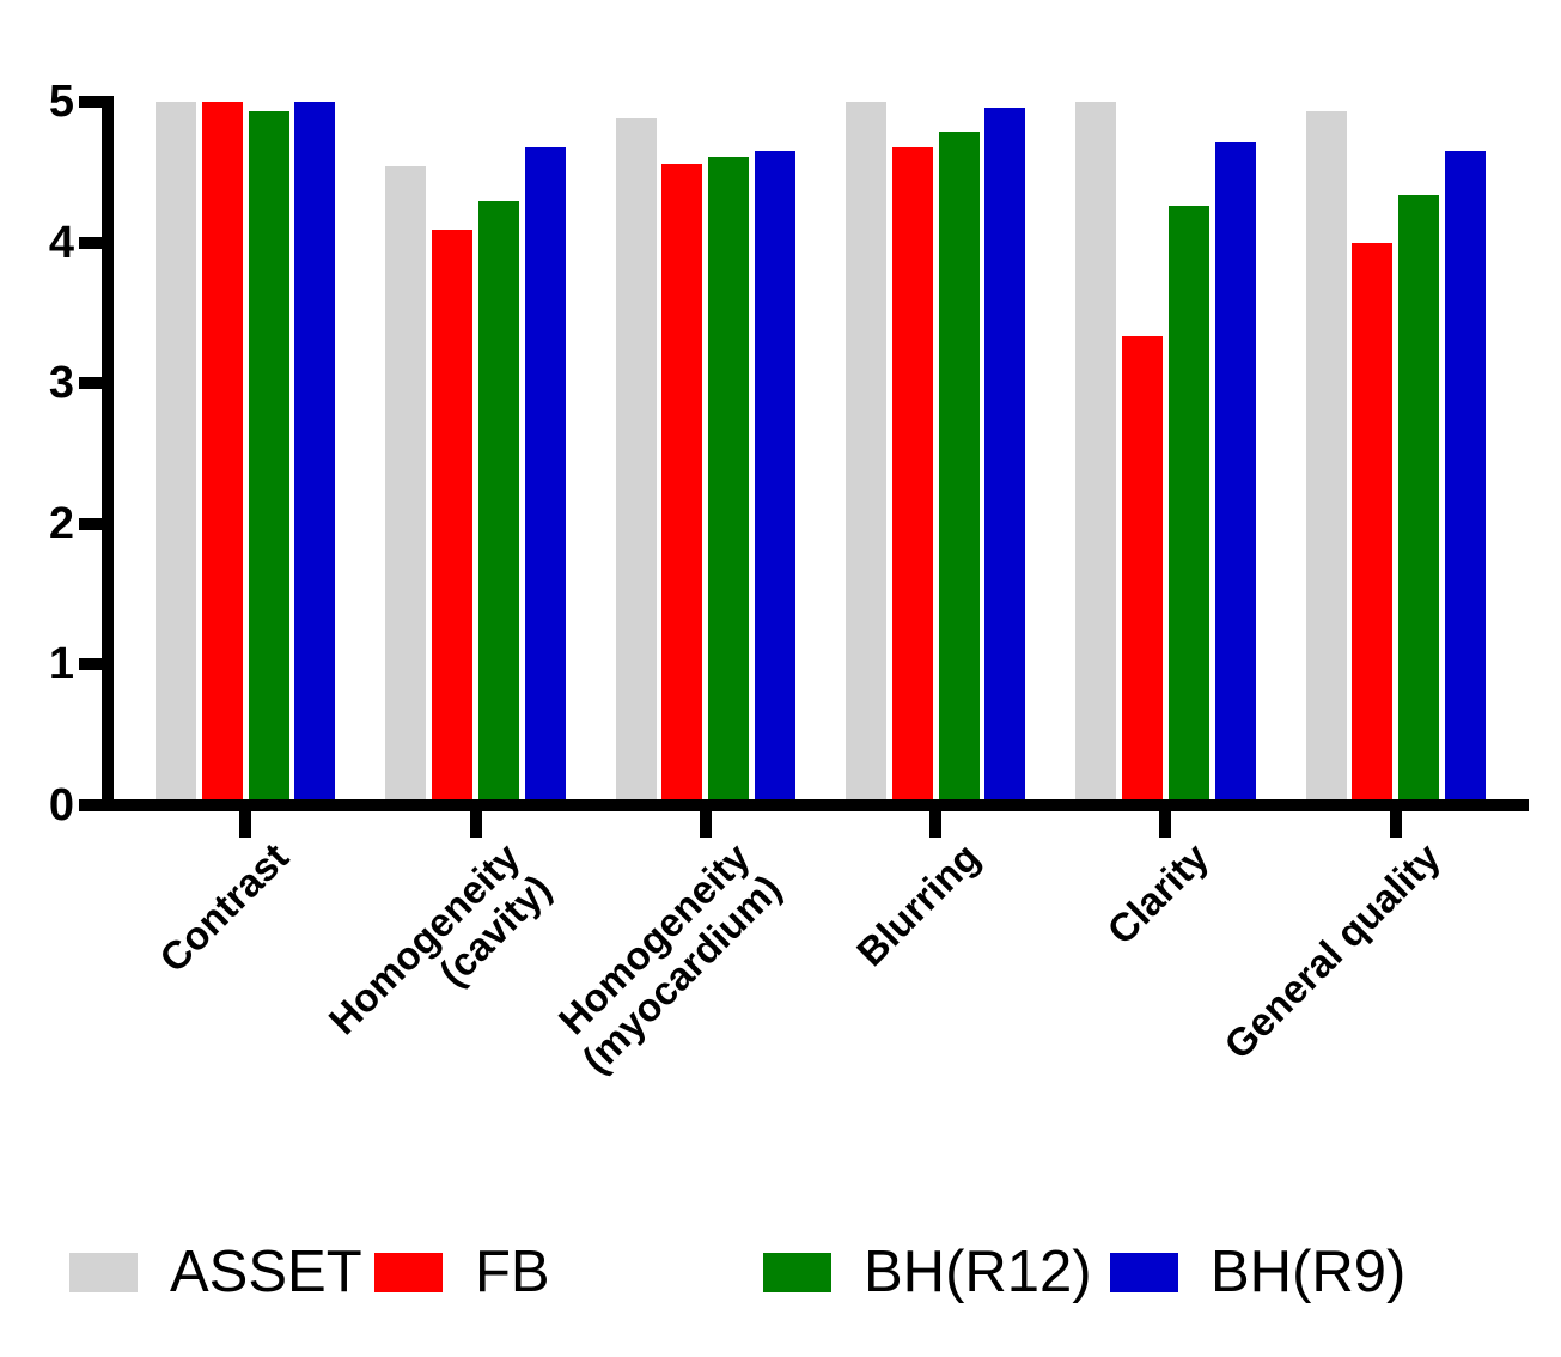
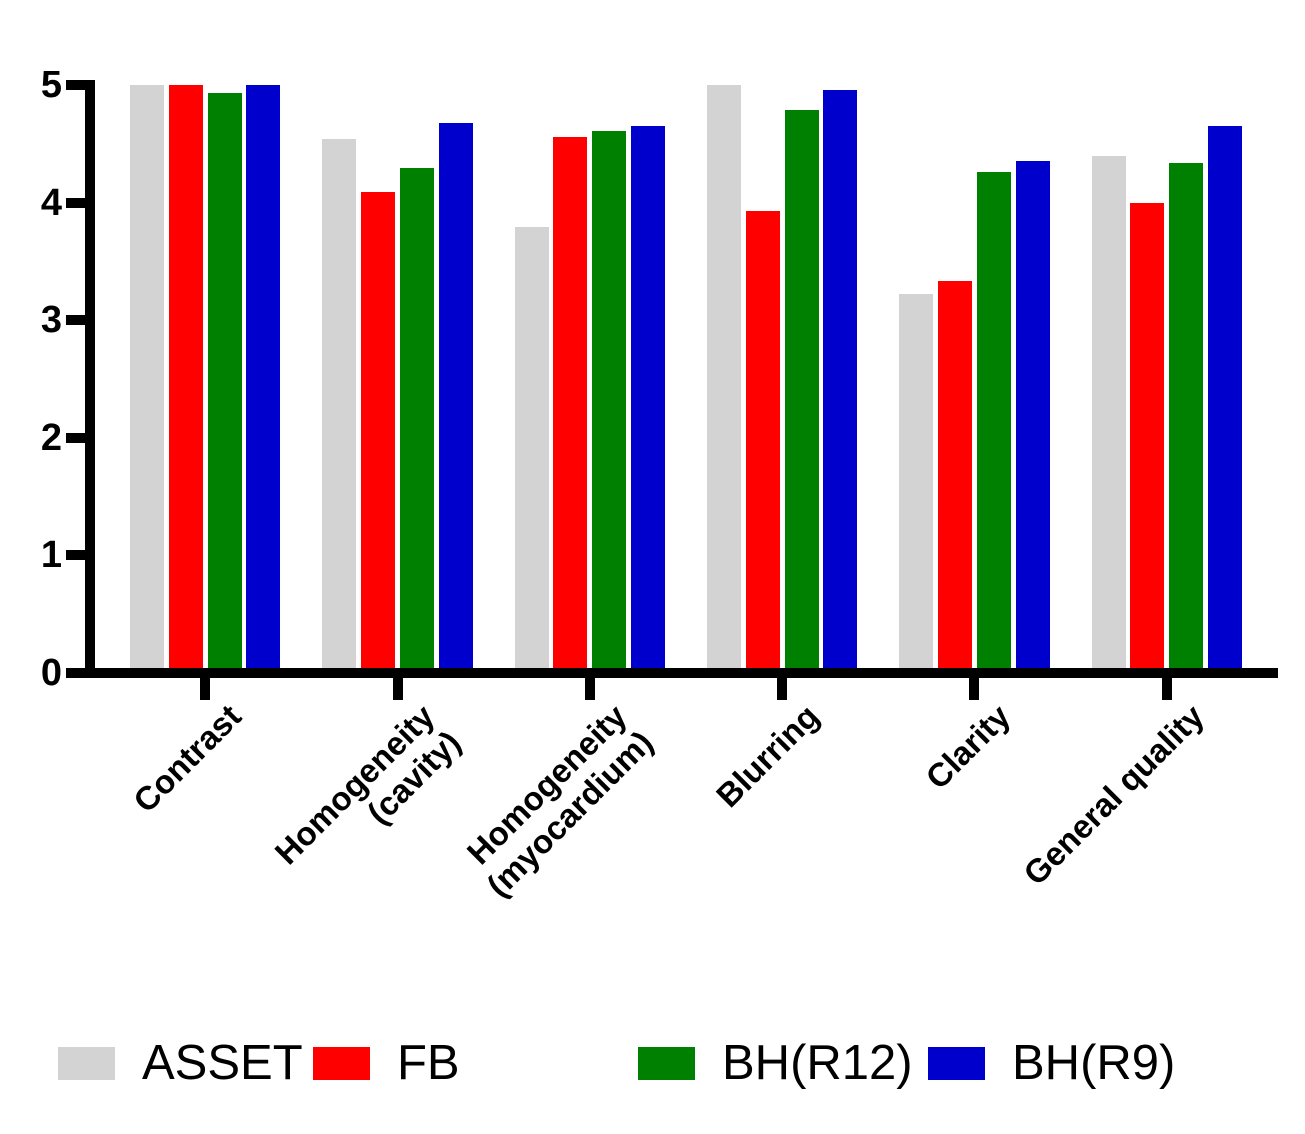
ASSET/Homogeneity (myocardium): 4.88 -> 3.79
FB/Blurring: 4.68 -> 3.93
ASSET/Clarity: 5.00 -> 3.22
BH(R9)/Clarity: 4.71 -> 4.35
ASSET/General quality: 4.93 -> 4.40
